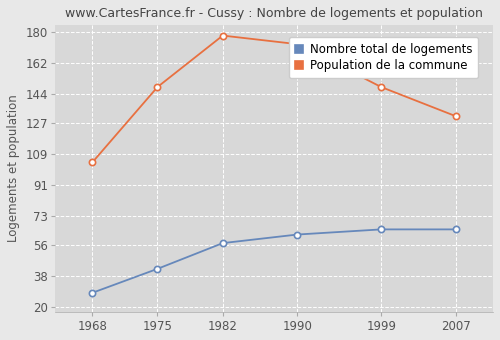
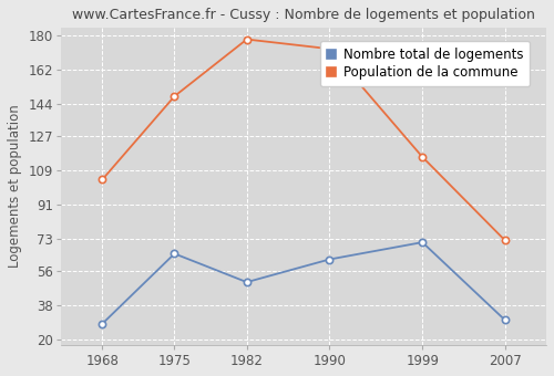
Nombre total de logements/1975: 42 -> 65
Nombre total de logements/1982: 57 -> 50
Nombre total de logements/1999: 65 -> 71
Population de la commune/1999: 148 -> 116
Nombre total de logements/2007: 65 -> 30
Population de la commune/2007: 131 -> 72
